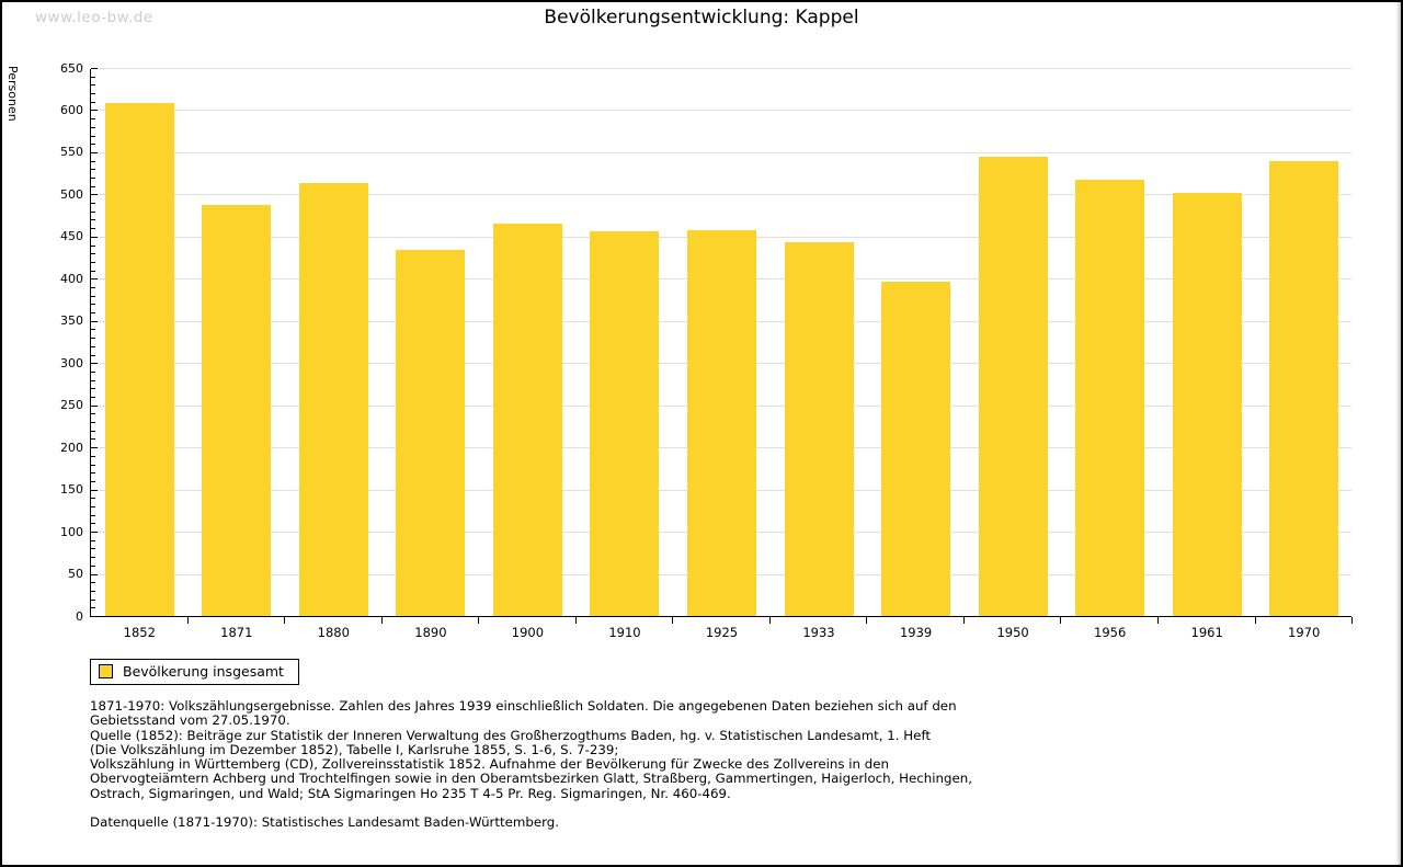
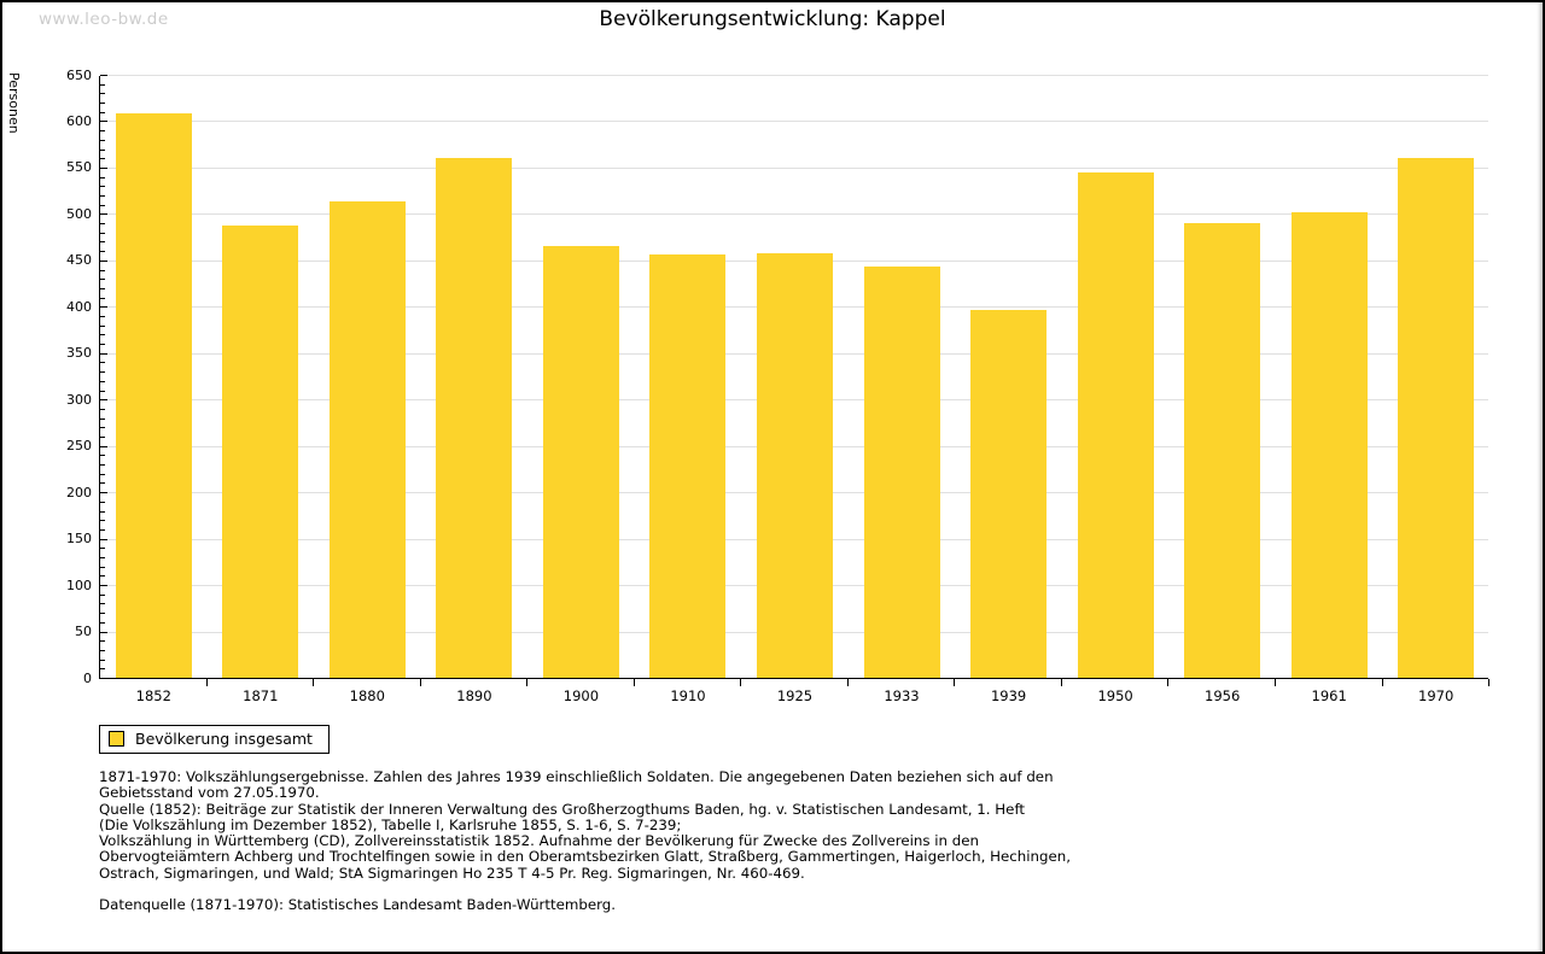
1890: 430 -> 560
1956: 520 -> 490
1970: 540 -> 560
